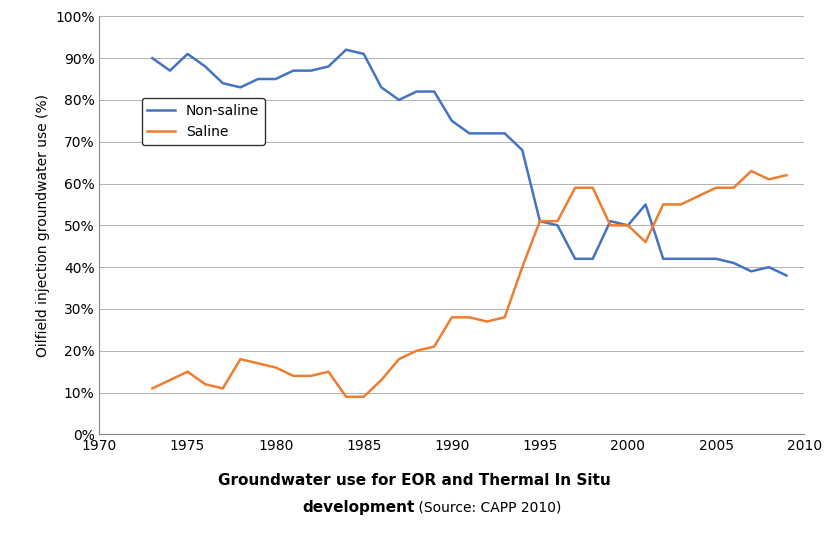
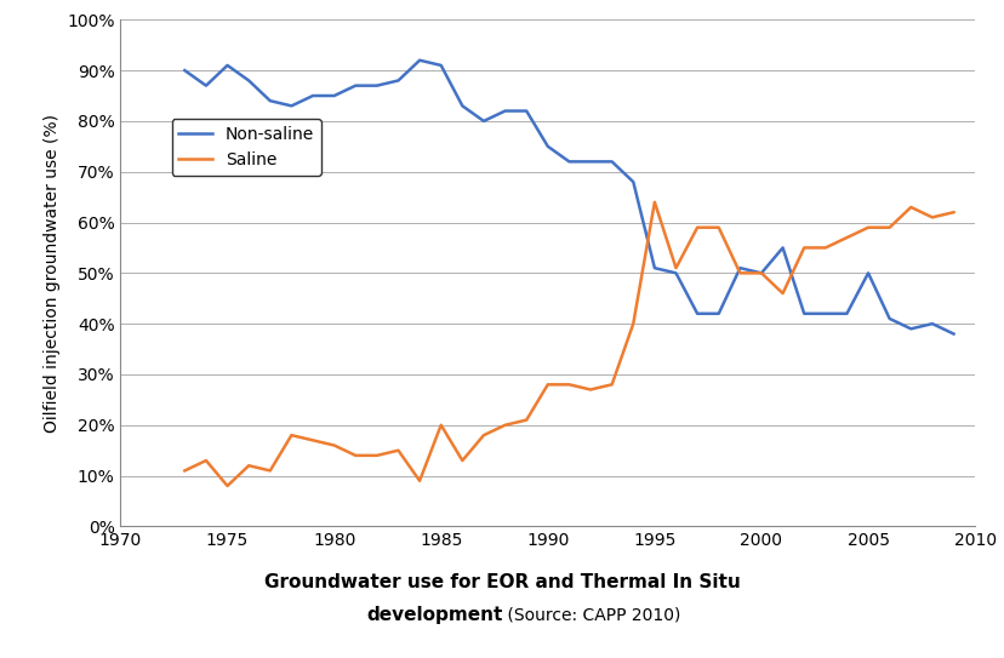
Saline/1975: 15% -> 8%
Saline/1985: 9% -> 20%
Saline/1995: 51% -> 64%
Non-saline/2005: 42% -> 50%
